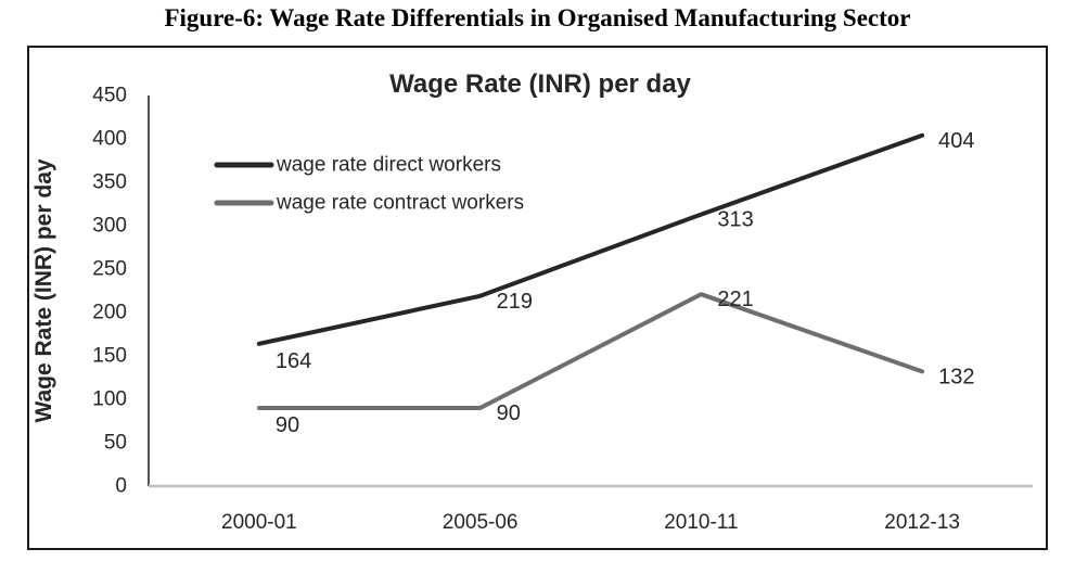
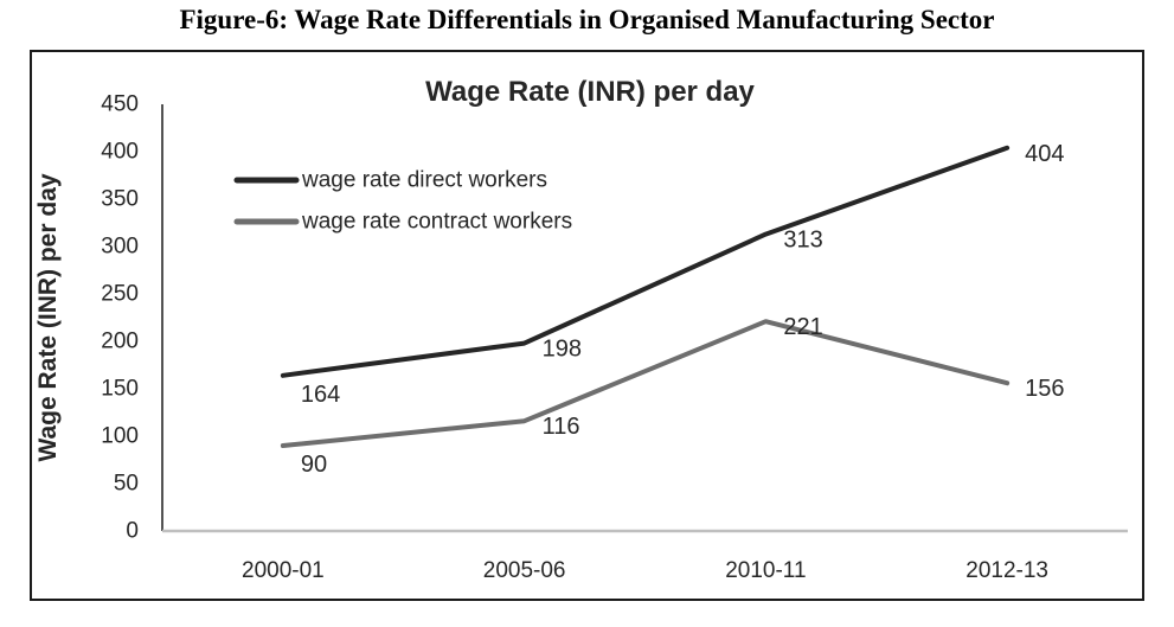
wage rate direct workers/2005-06: 219 -> 198
wage rate contract workers/2005-06: 90 -> 116
wage rate contract workers/2012-13: 132 -> 156
